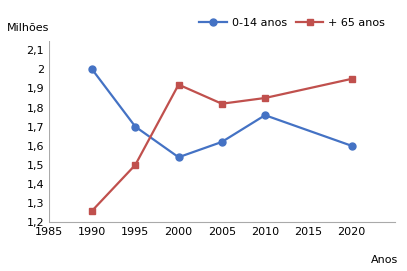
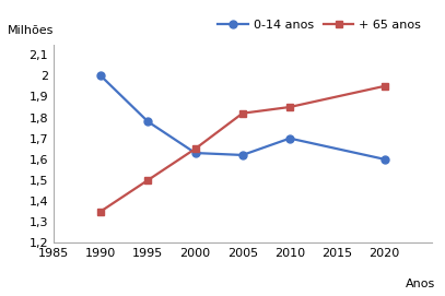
+ 65 anos/1990: 1,26 -> 1,35
0-14 anos/1995: 1,70 -> 1,78
0-14 anos/2000: 1,54 -> 1,63
+ 65 anos/2000: 1,92 -> 1,65
0-14 anos/2010: 1,76 -> 1,70
